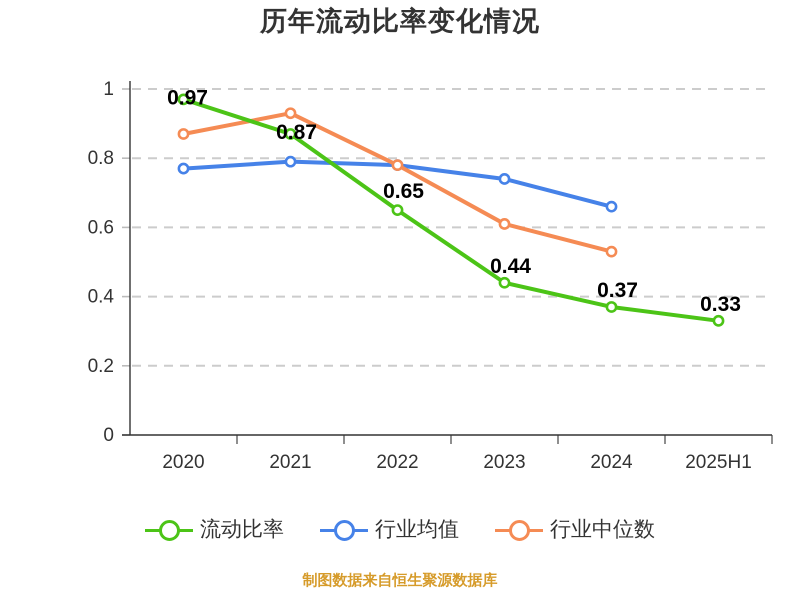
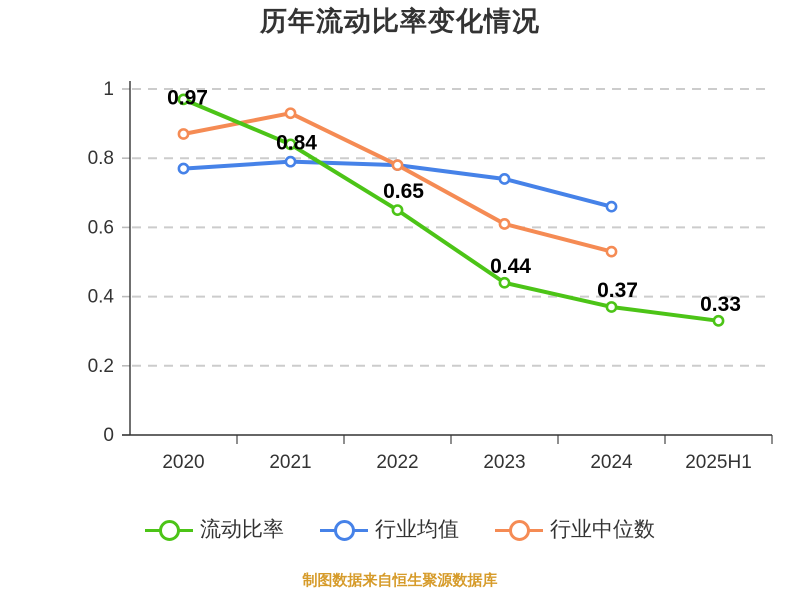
流动比率/2021: 0.87 -> 0.84
